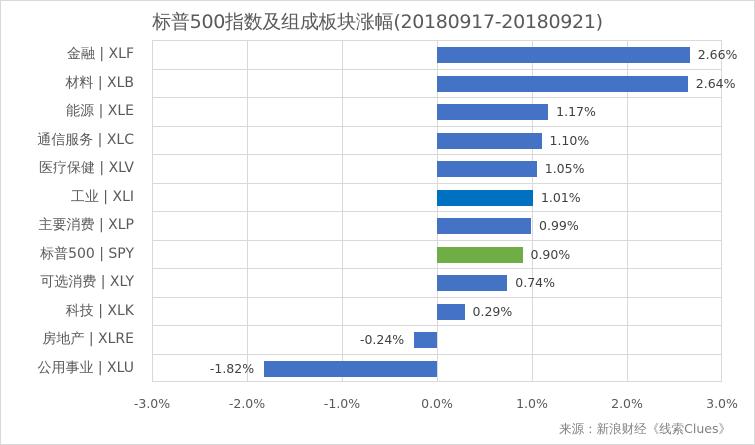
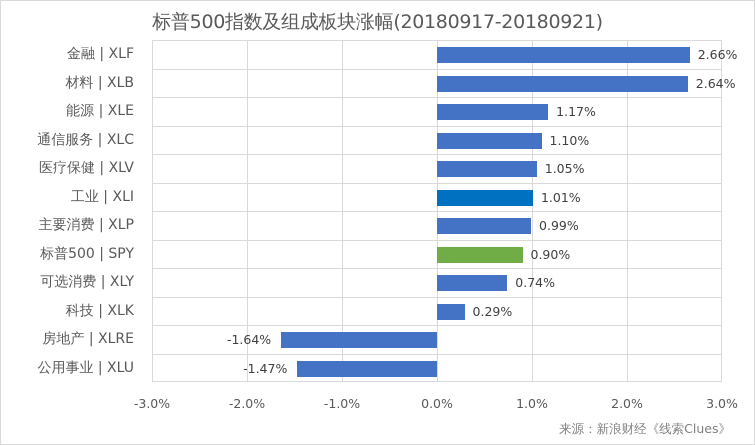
房地产 | XLRE: -0.24% -> -1.64%
公用事业 | XLU: -1.82% -> -1.47%
